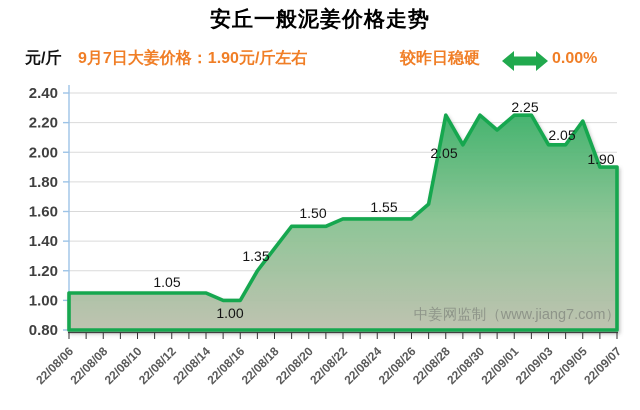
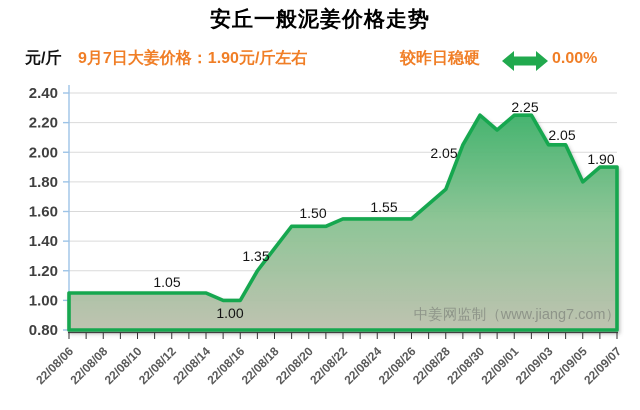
22/08/28: 2.25 -> 1.75
22/09/05: 2.21 -> 1.80
